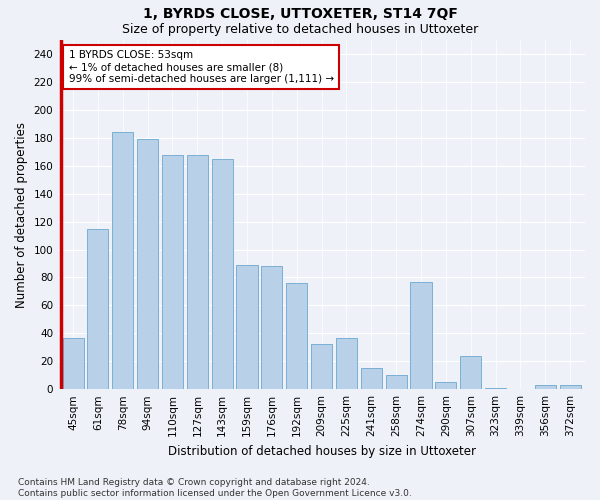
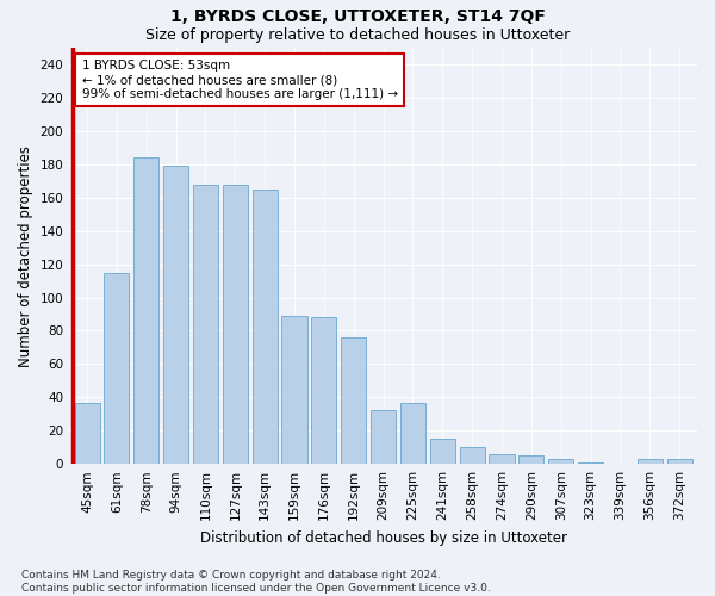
274sqm: 77 -> 6
307sqm: 24 -> 3
